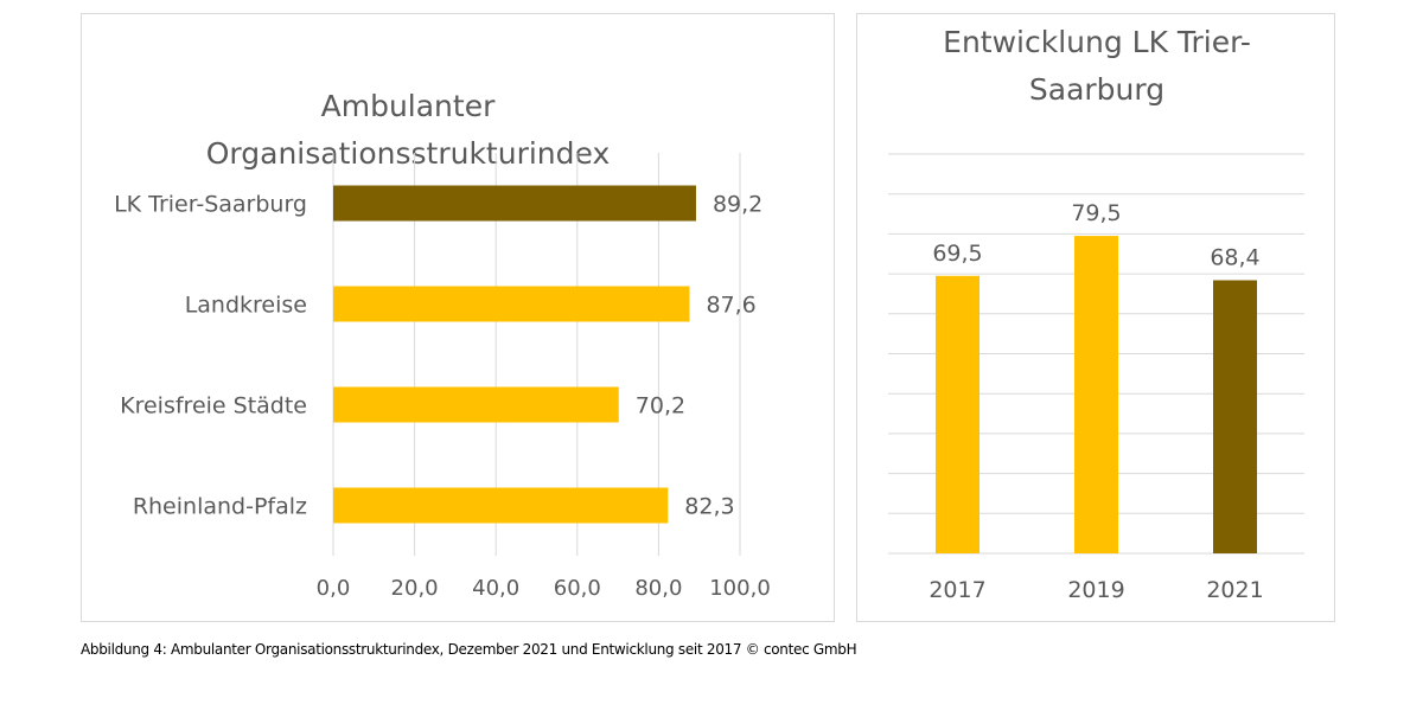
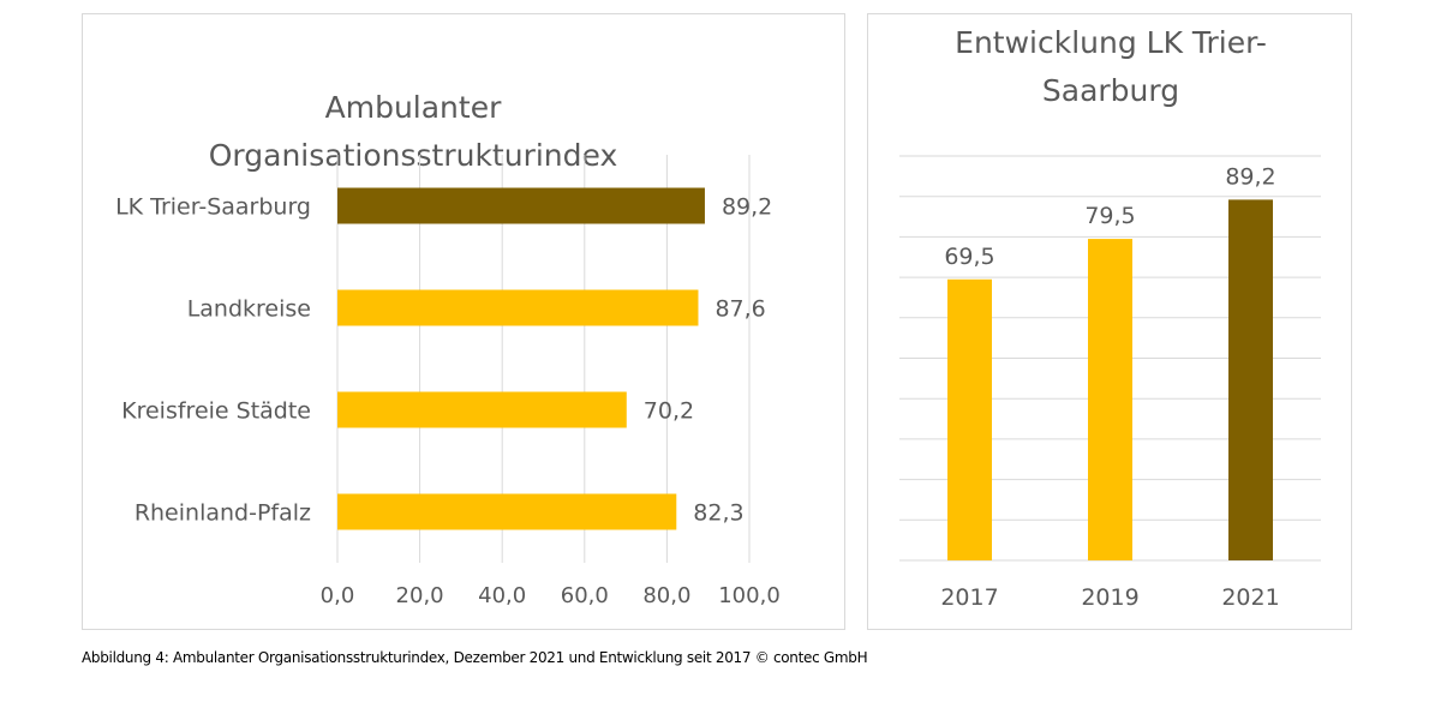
Entwicklung LK Trier-Saarburg/2021: 68,4 -> 89,2
